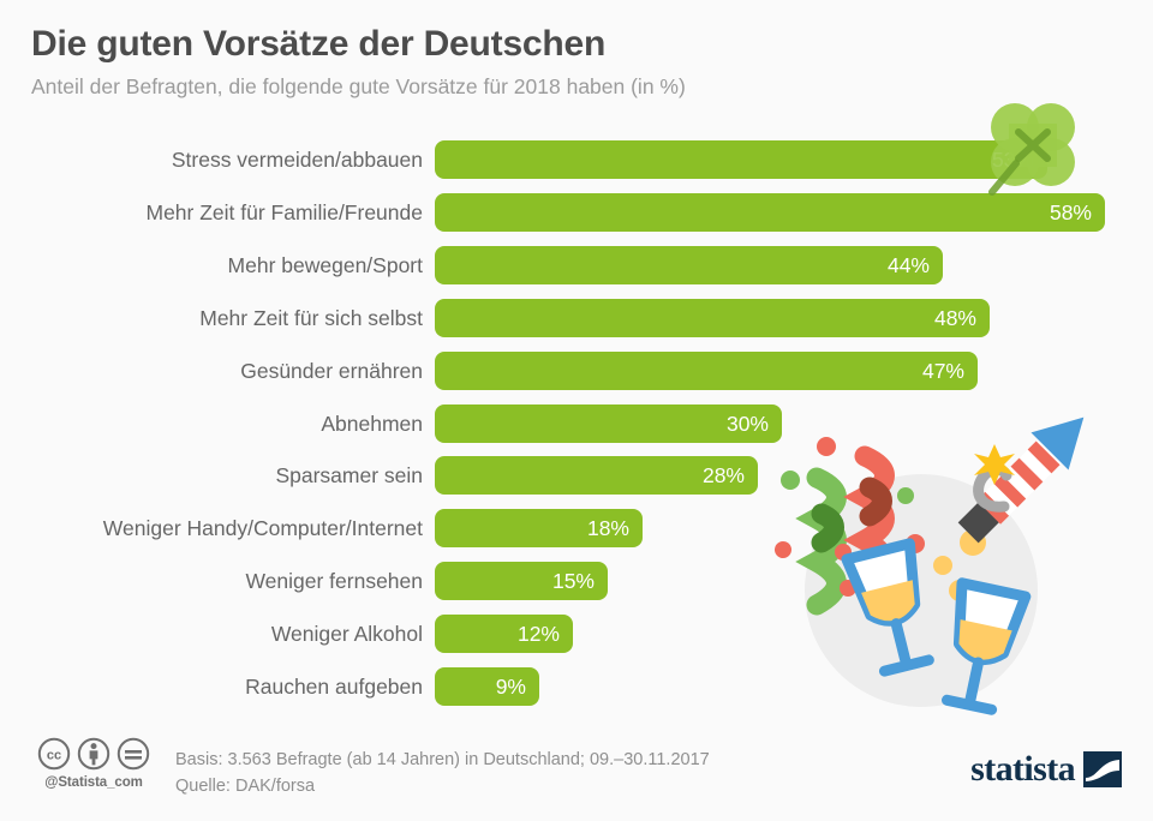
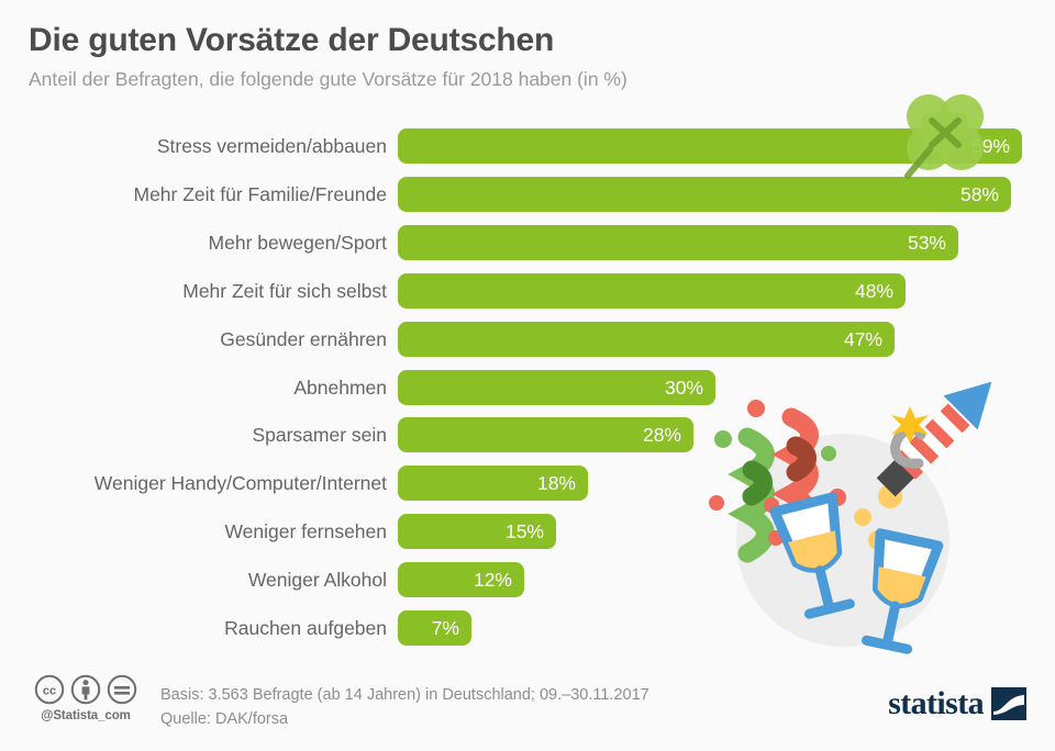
Stress vermeiden/abbauen: 53% -> 59%
Mehr bewegen/Sport: 44% -> 53%
Rauchen aufgeben: 9% -> 7%
